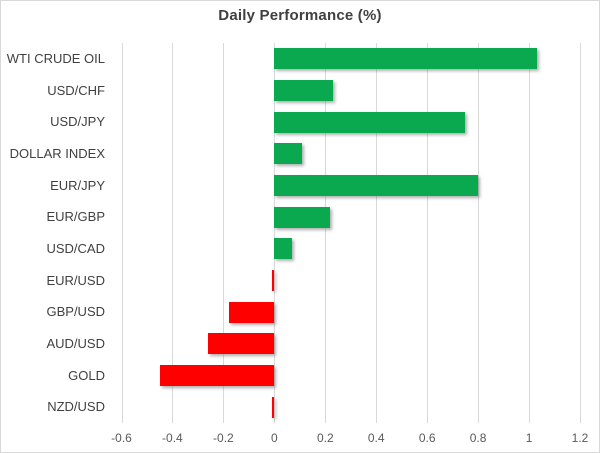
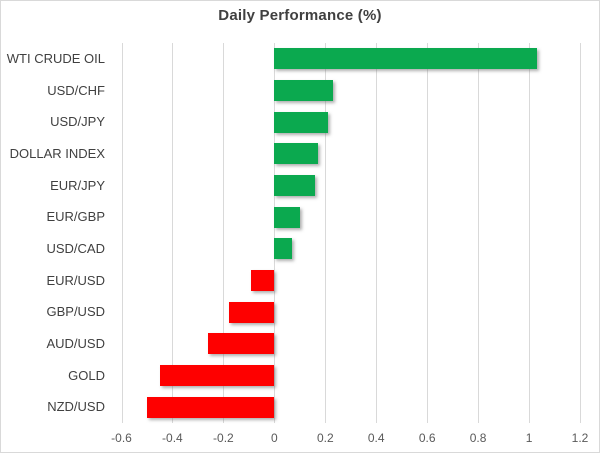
USD/JPY: 0.75 -> 0.21
DOLLAR INDEX: 0.11 -> 0.17
EUR/JPY: 0.80 -> 0.16
EUR/GBP: 0.22 -> 0.10
EUR/USD: -0.01 -> -0.09
NZD/USD: -0.01 -> -0.50
